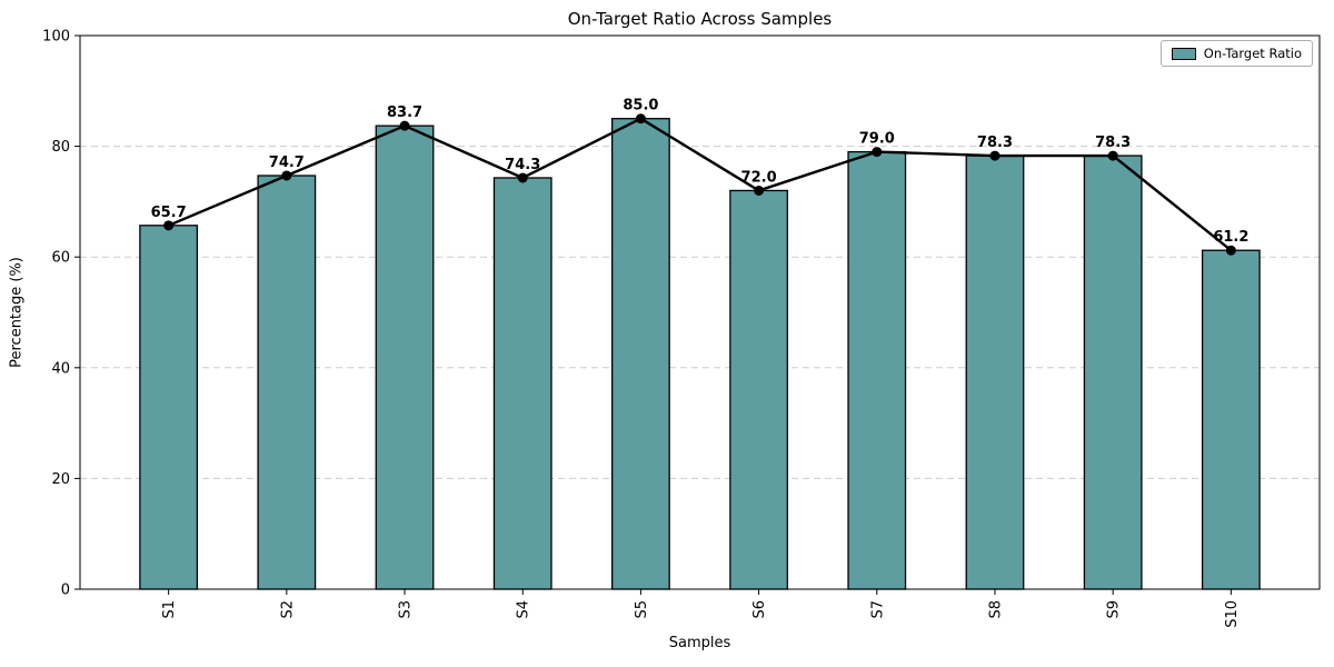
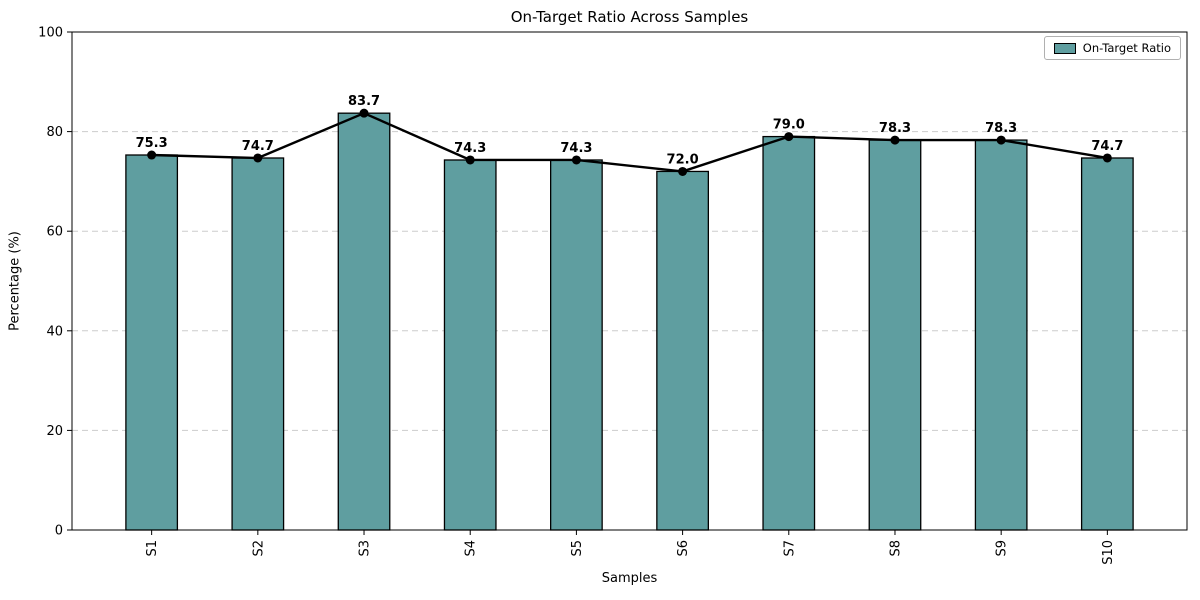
S1: 65.7 -> 75.3
S5: 85.0 -> 74.3
S10: 61.2 -> 74.7
